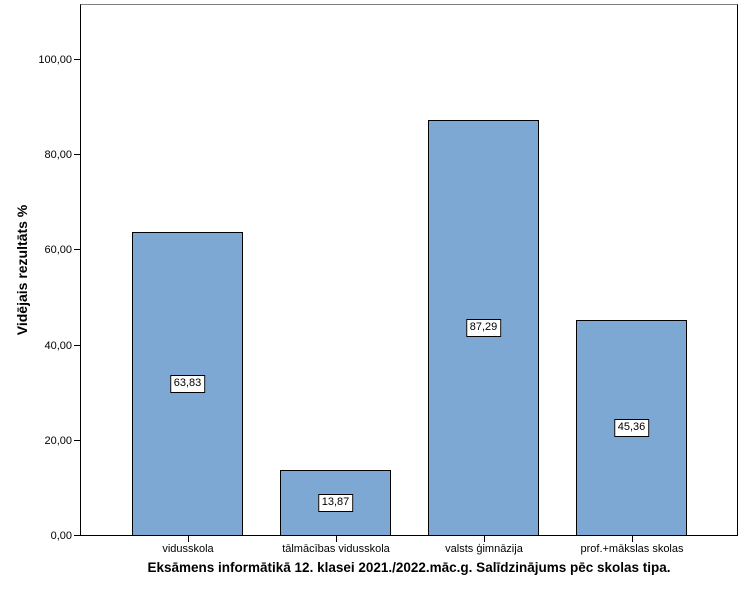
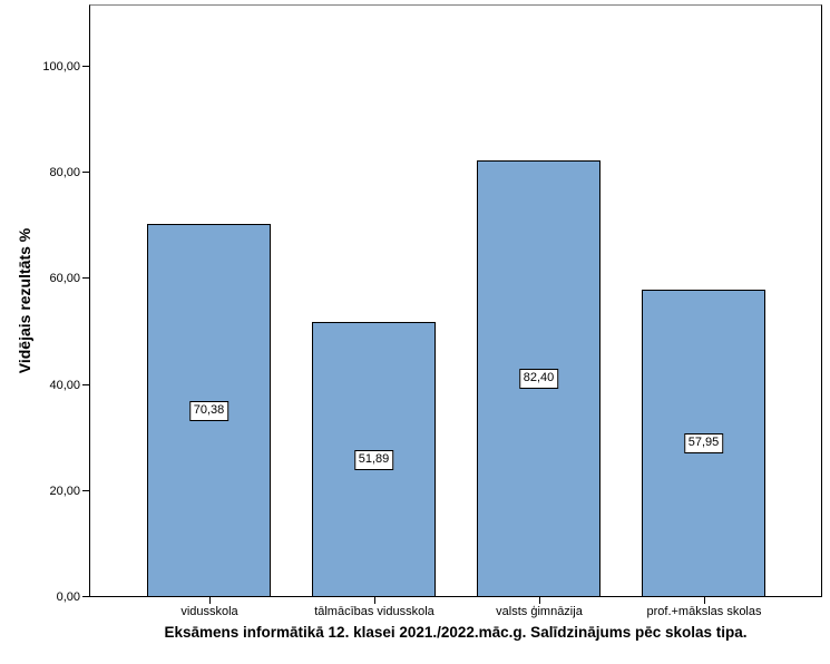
vidusskola: 63,83 -> 70,38
tālmācības vidusskola: 13,87 -> 51,89
valsts ģimnāzija: 87,29 -> 82,40
prof.+mākslas skolas: 45,36 -> 57,95
